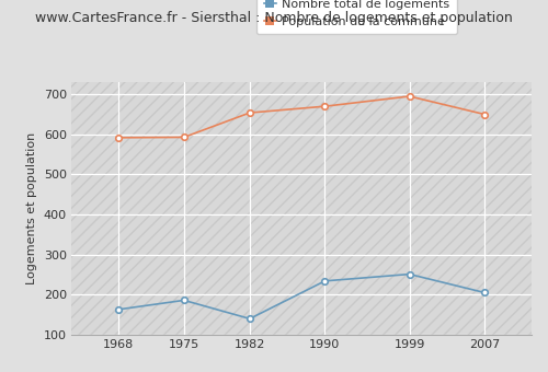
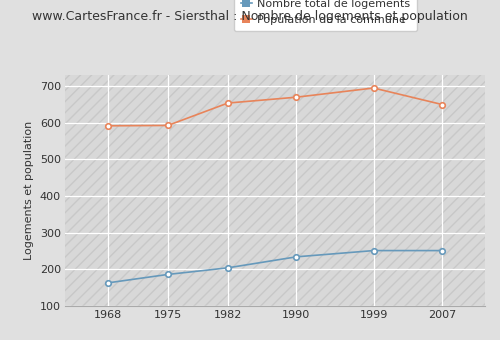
Nombre total de logements/1982: 140 -> 204
Nombre total de logements/2007: 205 -> 251
